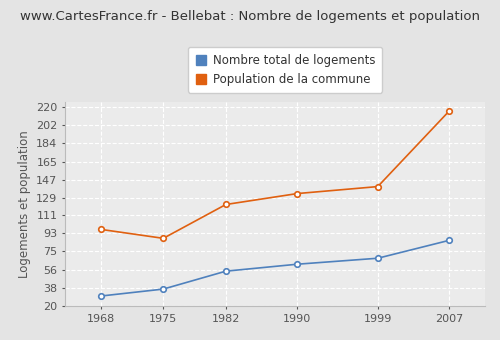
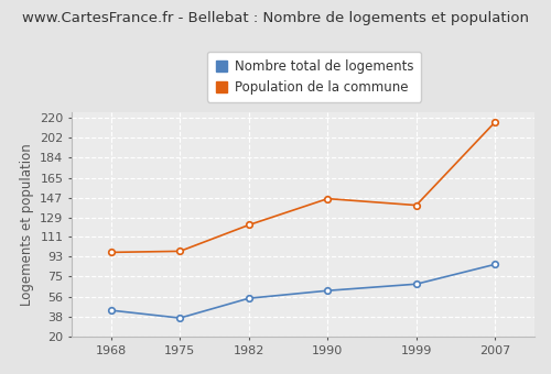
Nombre total de logements/1968: 30 -> 44
Population de la commune/1975: 88 -> 98
Population de la commune/1990: 133 -> 146
